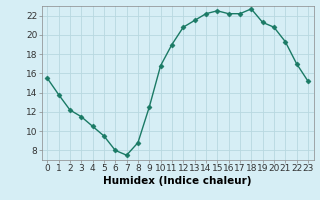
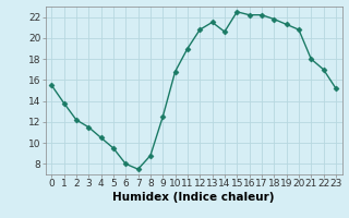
14: 22.2 -> 20.6
18: 22.7 -> 21.8
21: 19.3 -> 18.0
